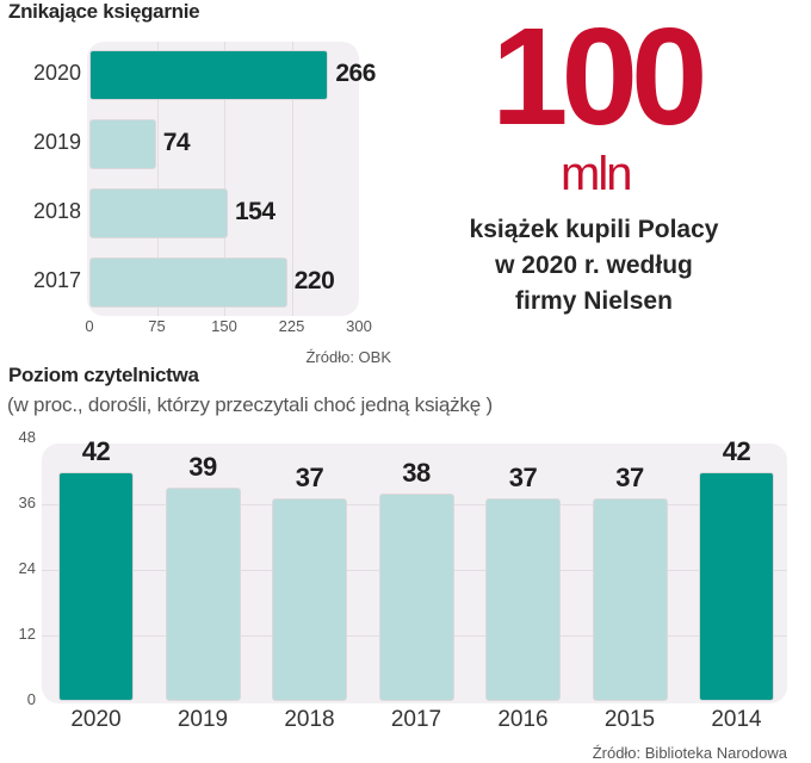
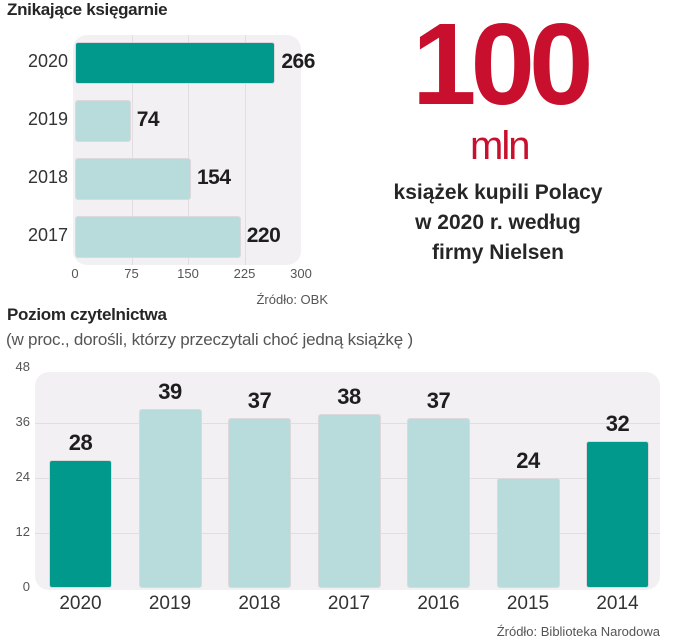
Poziom czytelnictwa/2020: 42 -> 28
Poziom czytelnictwa/2015: 37 -> 24
Poziom czytelnictwa/2014: 42 -> 32
